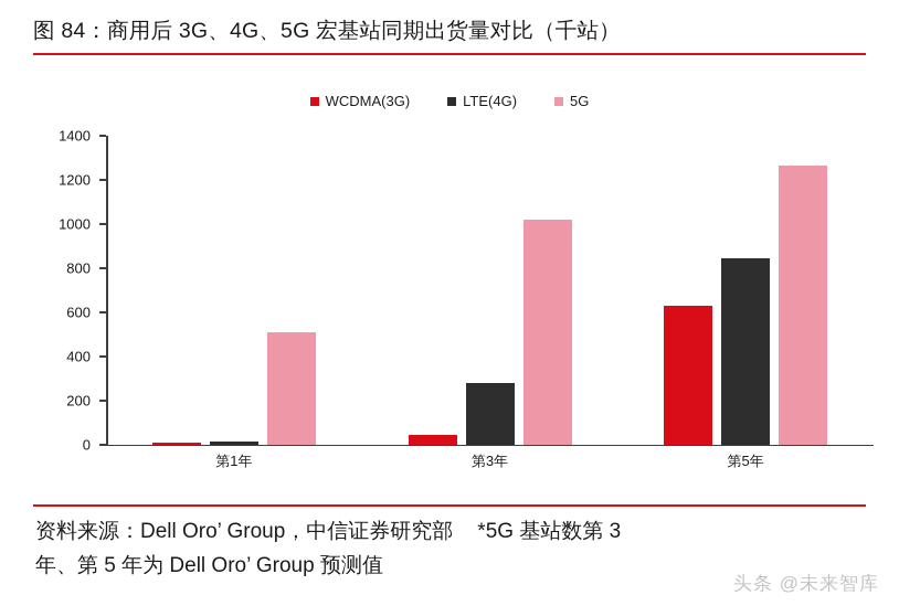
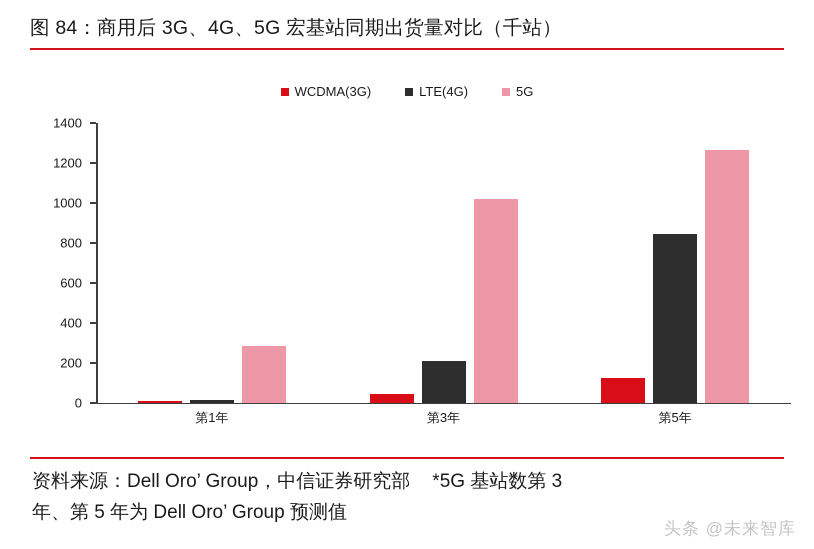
5G/第1年: 510 -> 280
LTE(4G)/第3年: 280 -> 210
WCDMA(3G)/第5年: 630 -> 120
